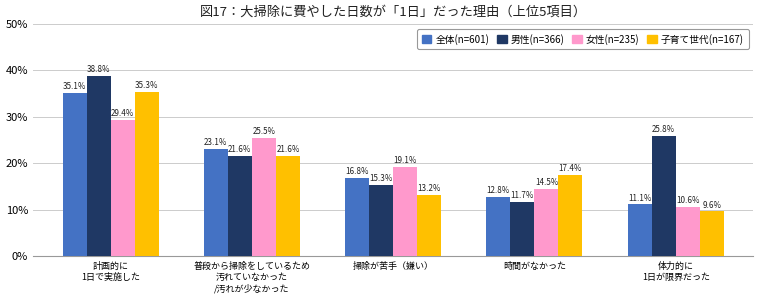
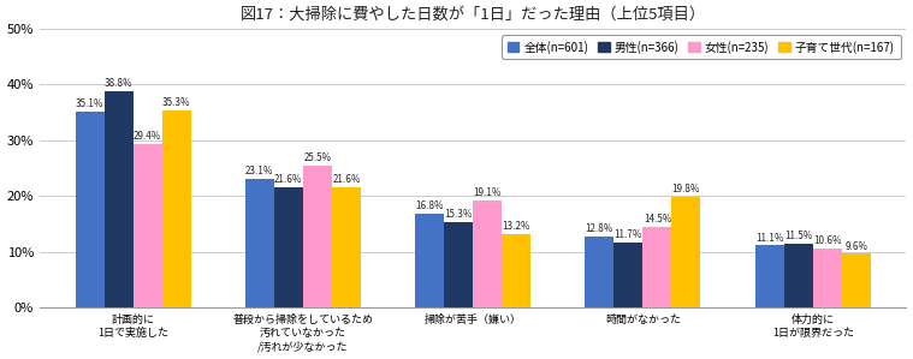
子育て世代(n=167)/時間がなかった: 17.4% -> 19.8%
男性(n=366)/体力的に 1日が限界だった: 25.8% -> 11.5%
